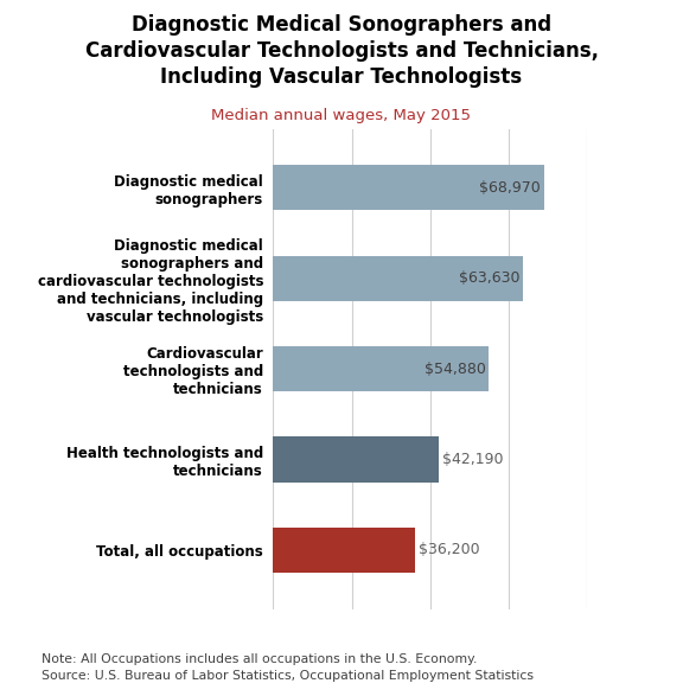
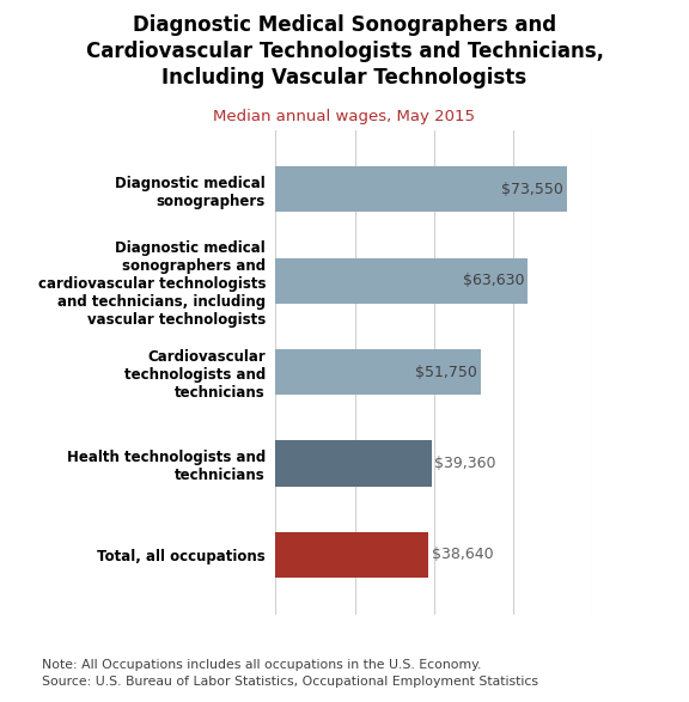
Diagnostic medical sonographers: $68,970 -> $73,550
Cardiovascular technologists and technicians: $54,880 -> $51,750
Health technologists and technicians: $42,190 -> $39,360
Total, all occupations: $36,200 -> $38,640
